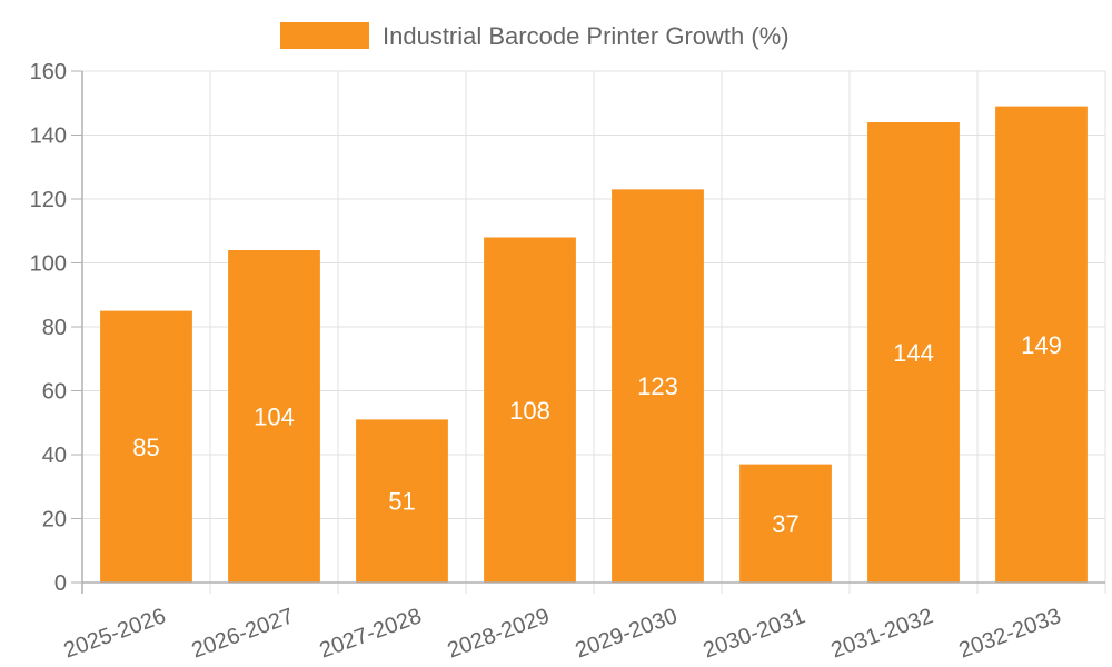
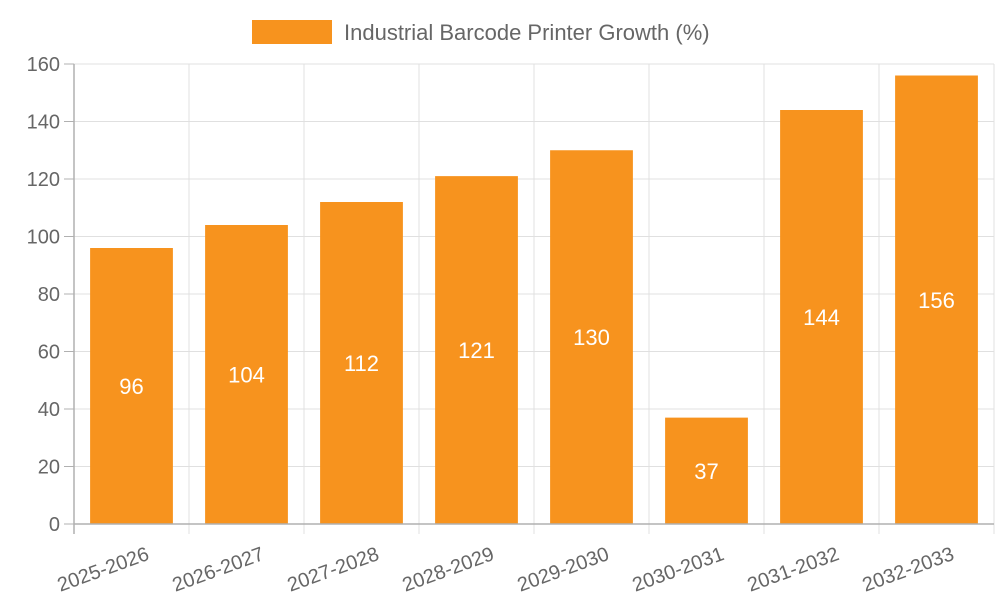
2025-2026: 85 -> 96
2027-2028: 51 -> 112
2028-2029: 108 -> 121
2029-2030: 123 -> 130
2032-2033: 149 -> 156
